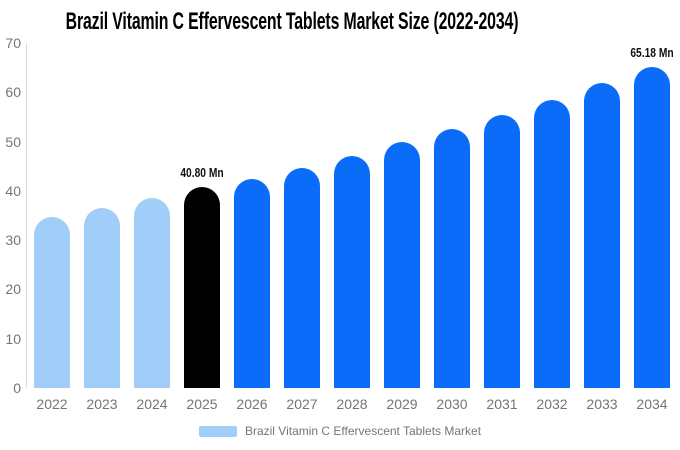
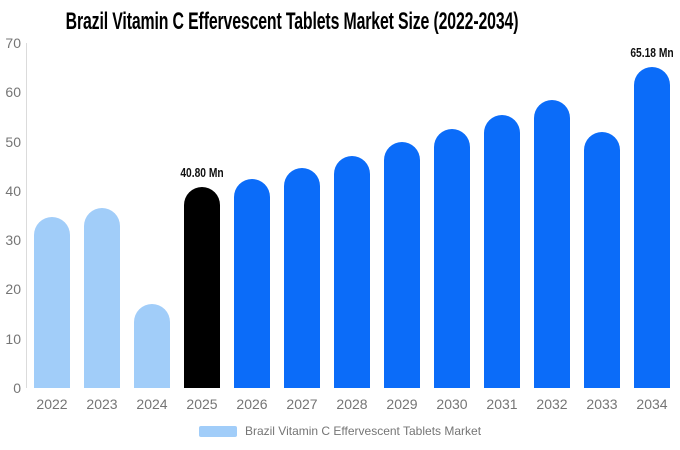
2024: 38 -> 17
2033: 62 -> 52
